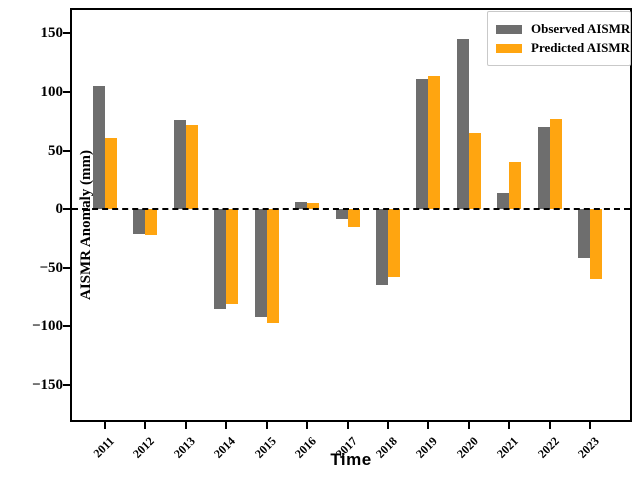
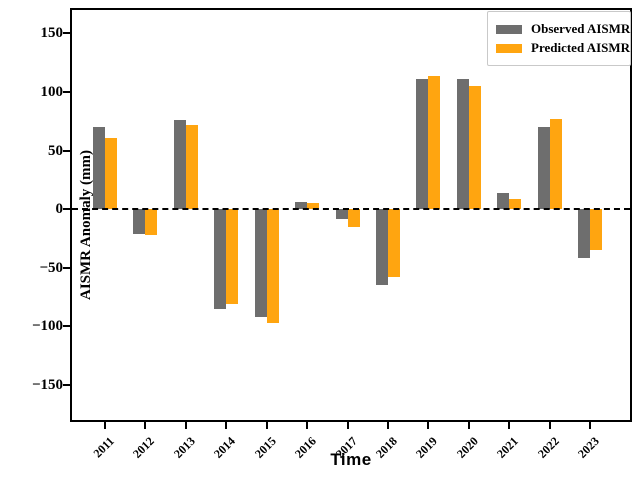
Observed AISMR/2011: 105 -> 70
Observed AISMR/2020: 145 -> 111
Predicted AISMR/2020: 65 -> 105
Predicted AISMR/2021: 40 -> 9
Predicted AISMR/2023: -60 -> -35
